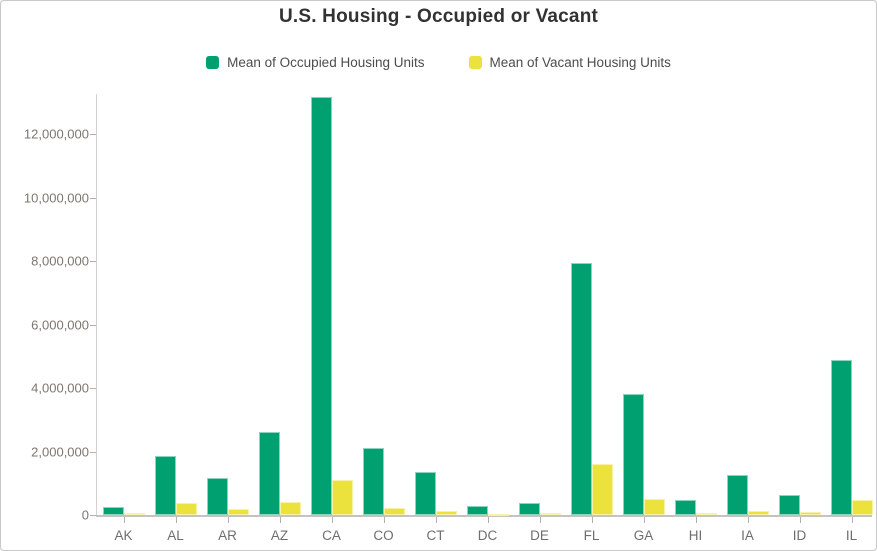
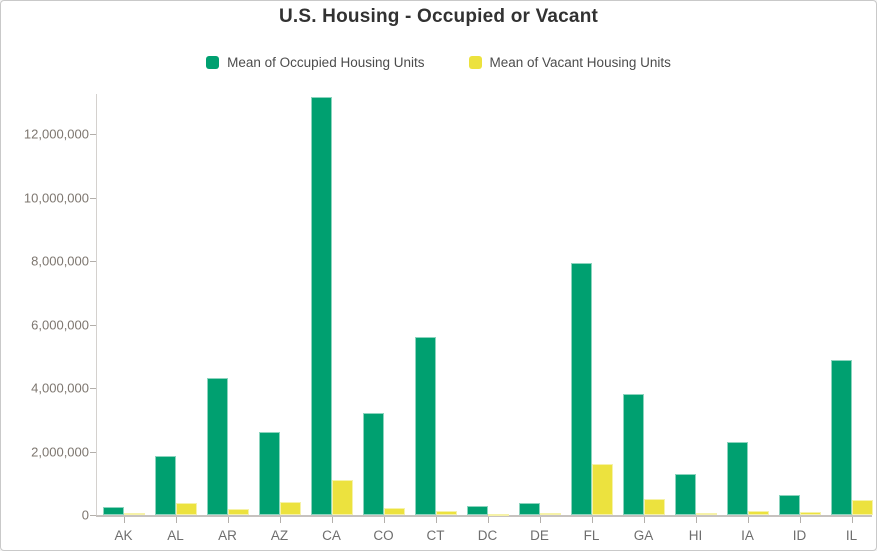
Mean of Occupied Housing Units/AR: 1200000 -> 4300000
Mean of Occupied Housing Units/CO: 2100000 -> 3200000
Mean of Occupied Housing Units/CT: 1400000 -> 5600000
Mean of Occupied Housing Units/HI: 500000 -> 1300000
Mean of Occupied Housing Units/IA: 1300000 -> 2300000
